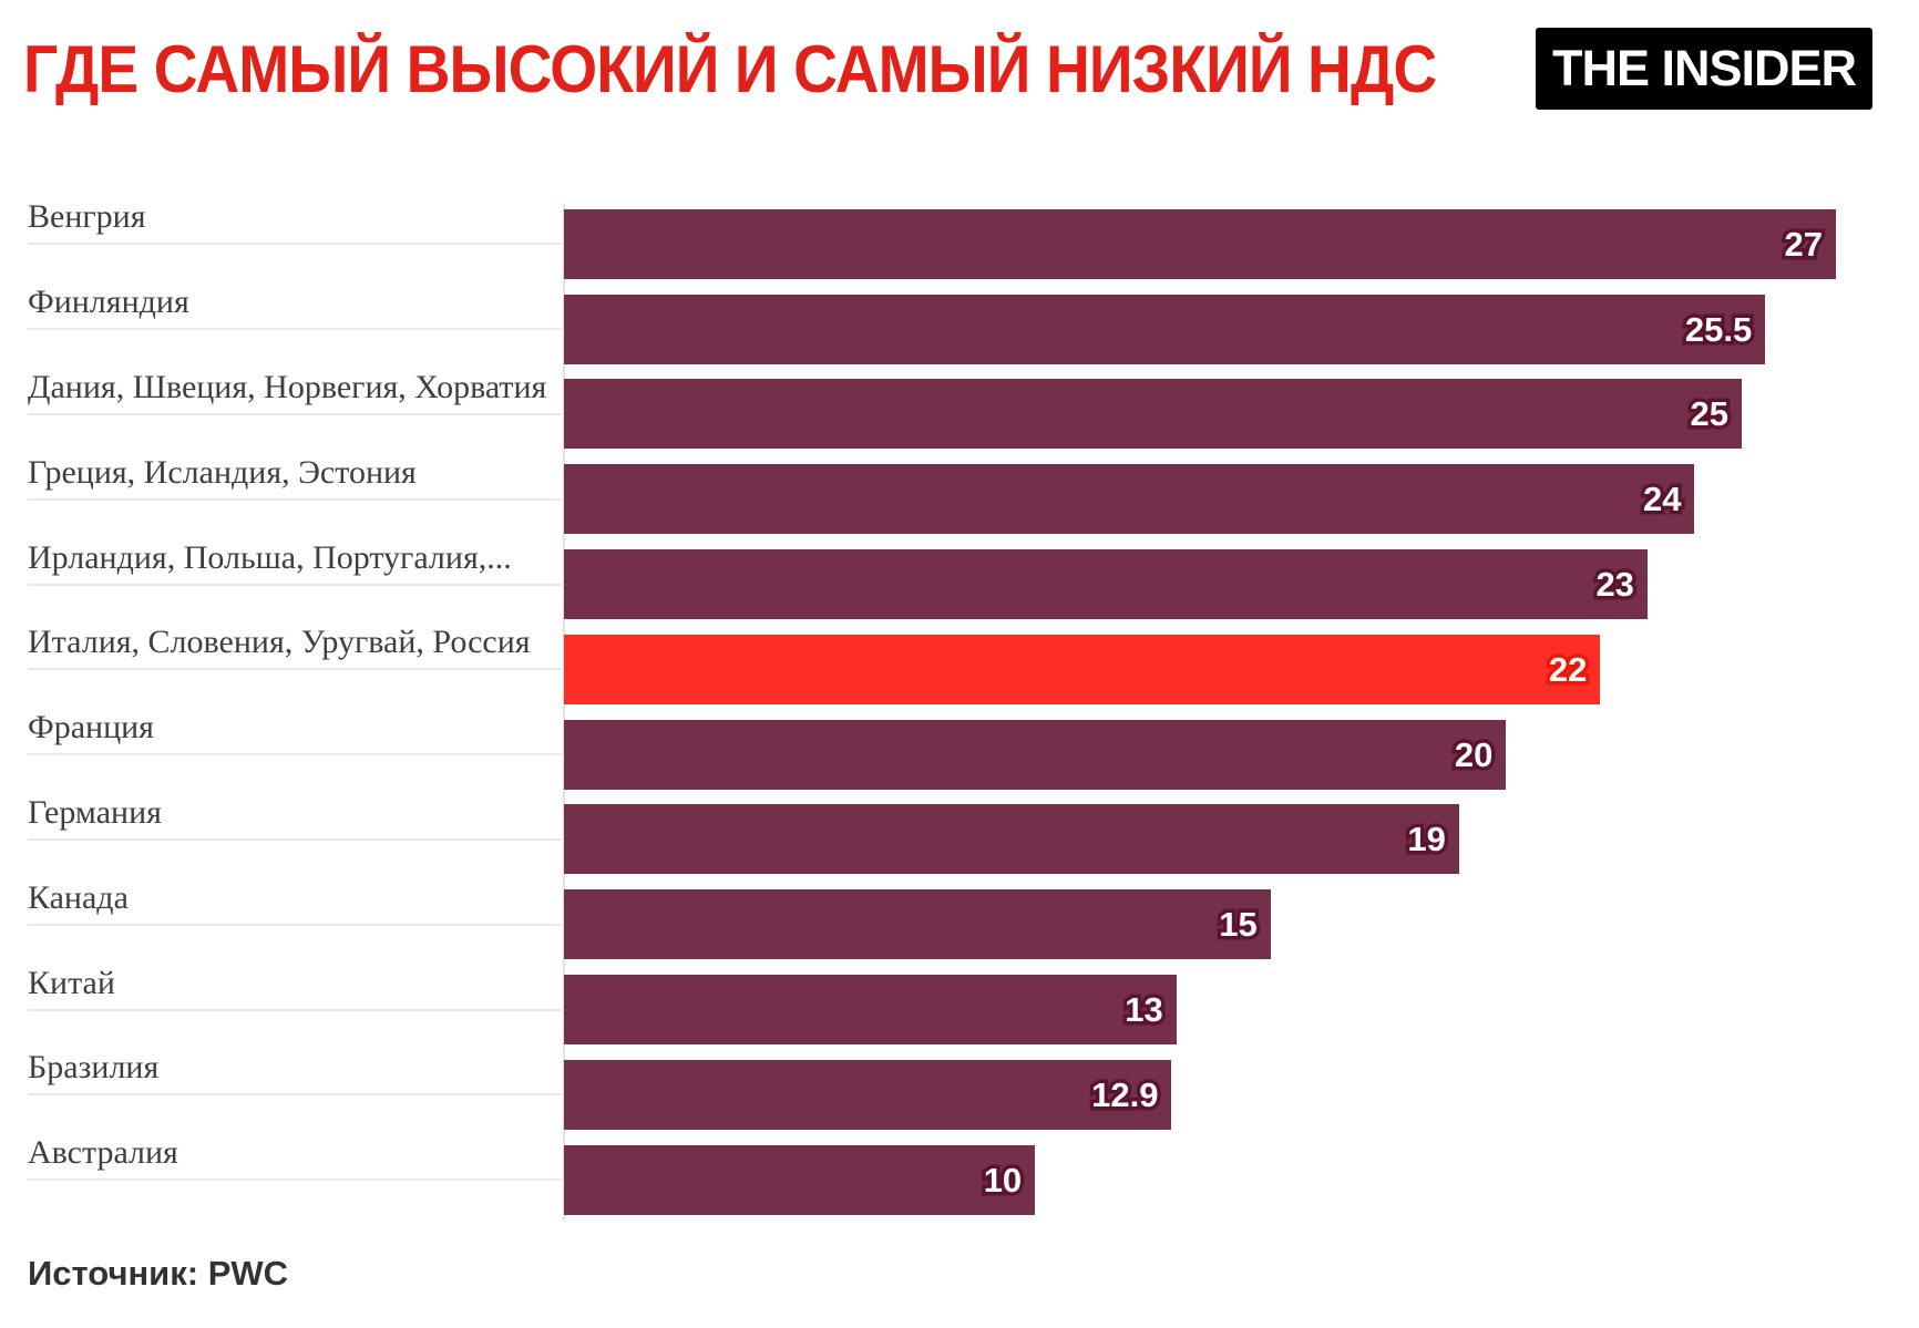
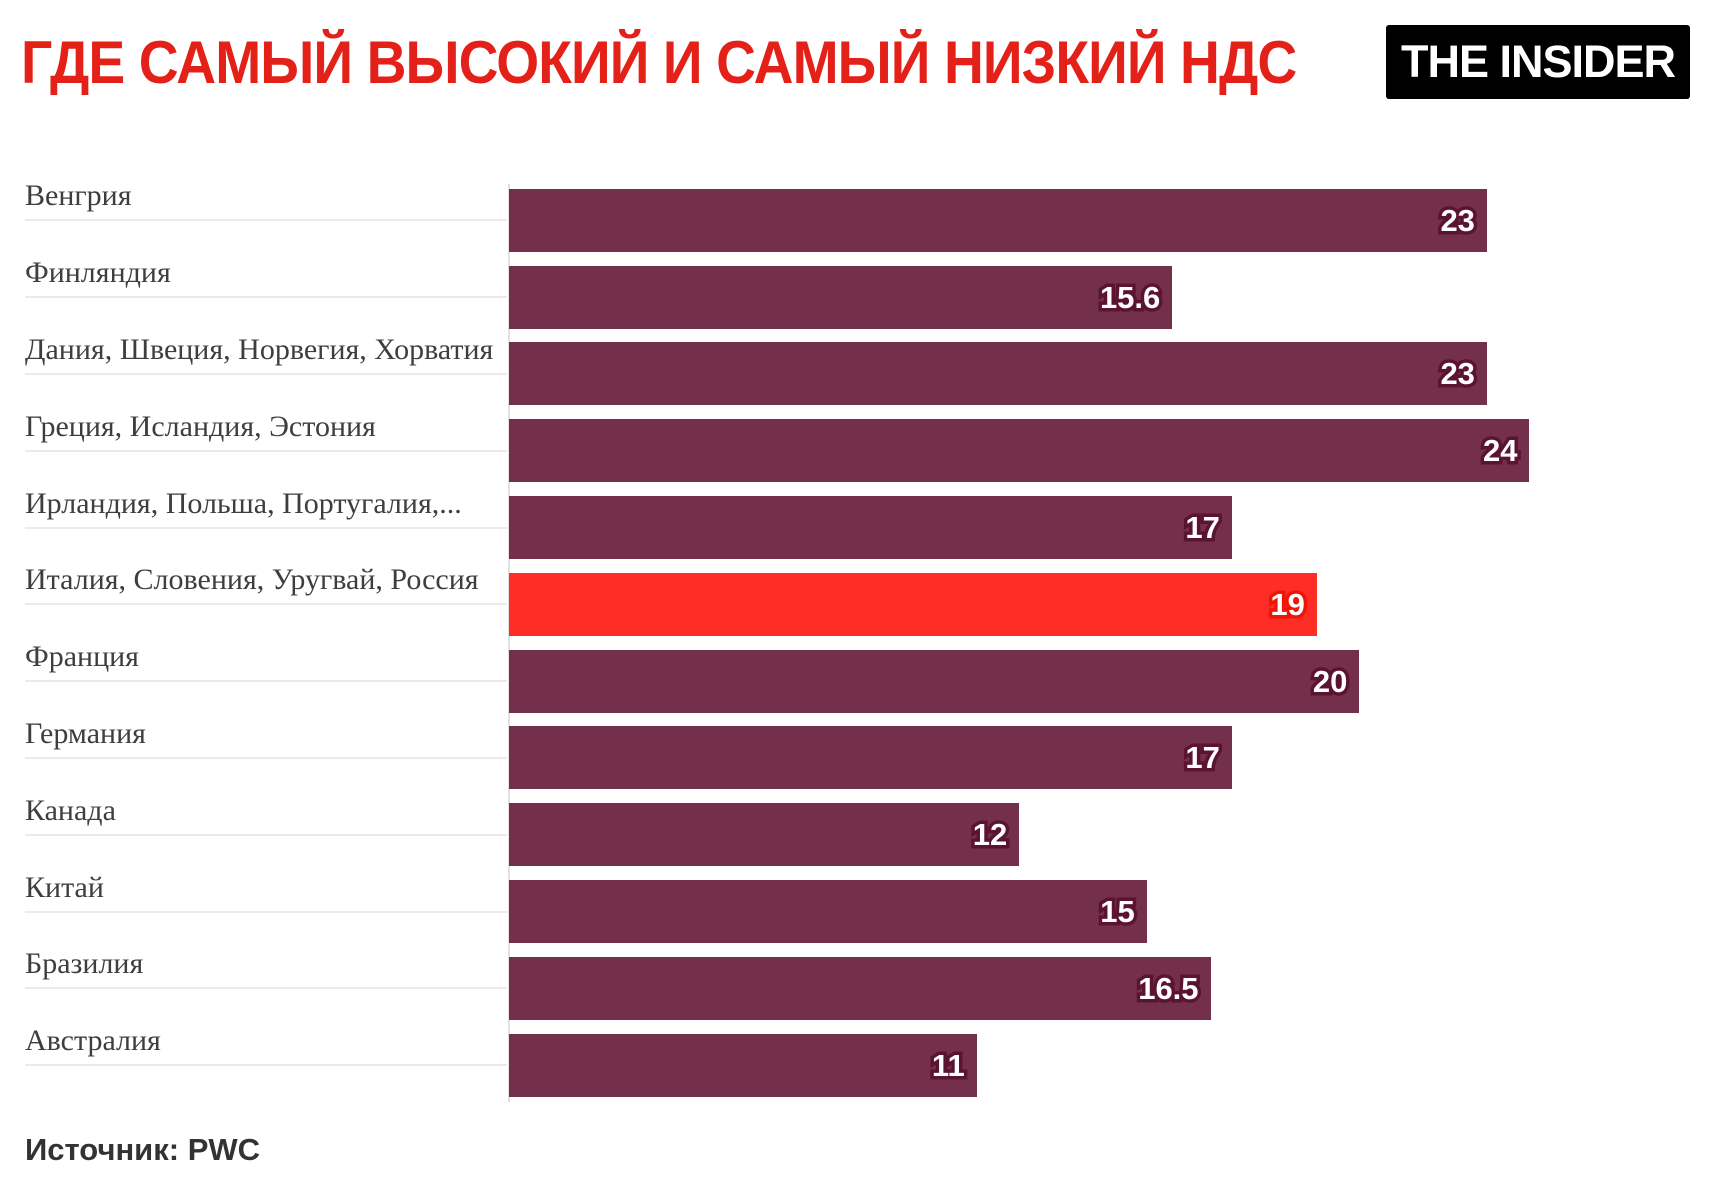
Венгрия: 27 -> 23
Финляндия: 25.5 -> 15.6
Дания, Швеция, Норвегия, Хорватия: 25 -> 23
Ирландия, Польша, Португалия,...: 23 -> 17
Италия, Словения, Уругвай, Россия: 22 -> 19
Германия: 19 -> 17
Канада: 15 -> 12
Китай: 13 -> 15
Бразилия: 12.9 -> 16.5
Австралия: 10 -> 11
